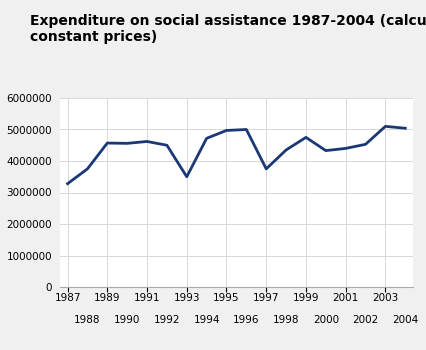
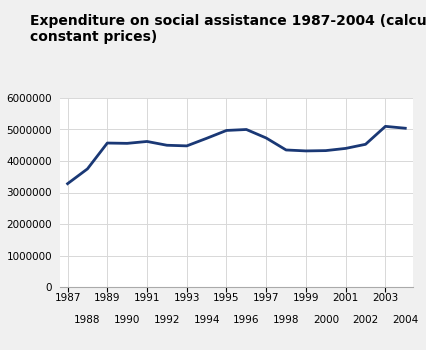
1993: 3500000 -> 4480000
1997: 3750000 -> 4730000
1999: 4750000 -> 4320000
